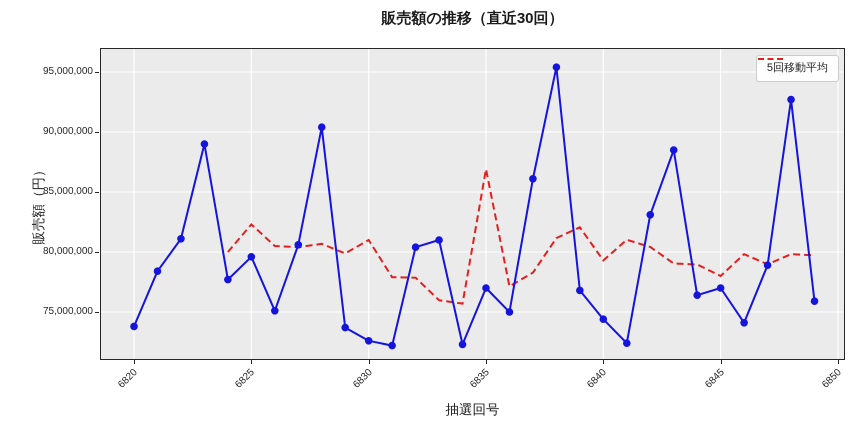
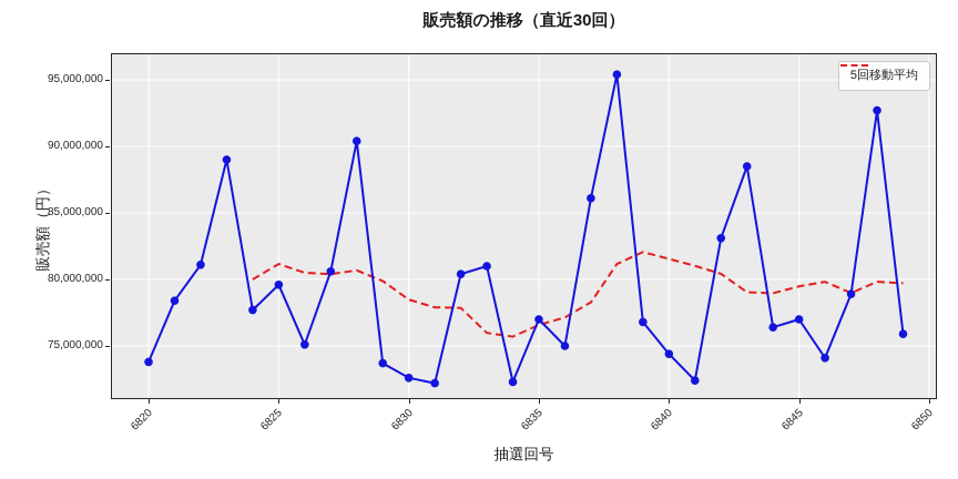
5回移動平均/6825: 82300000 -> 81200000
5回移動平均/6830: 81000000 -> 78500000
5回移動平均/6835: 86900000 -> 76600000
5回移動平均/6840: 79300000 -> 81500000
5回移動平均/6845: 78000000 -> 79500000
